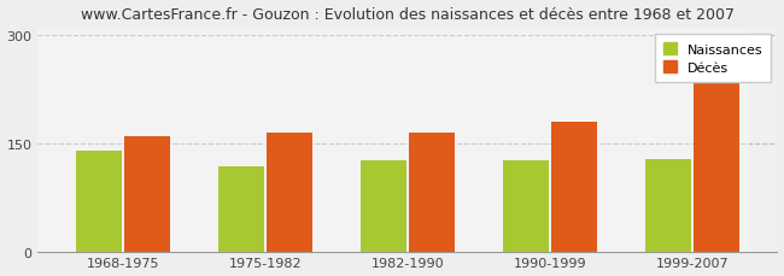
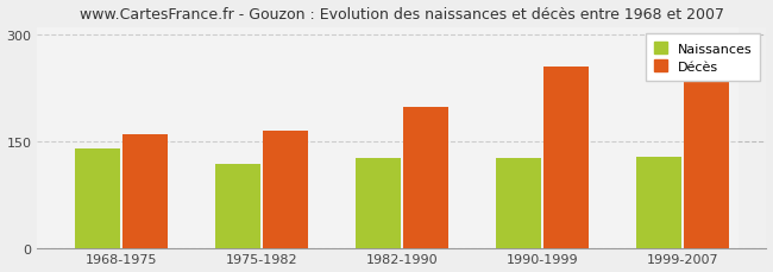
Décès/1982-1990: 165 -> 198
Décès/1990-1999: 180 -> 254
